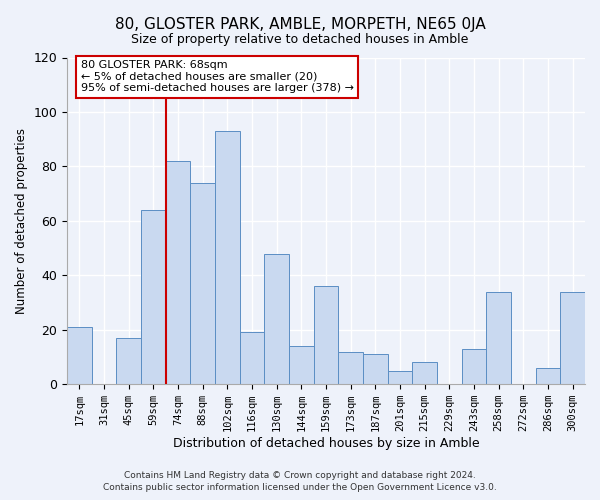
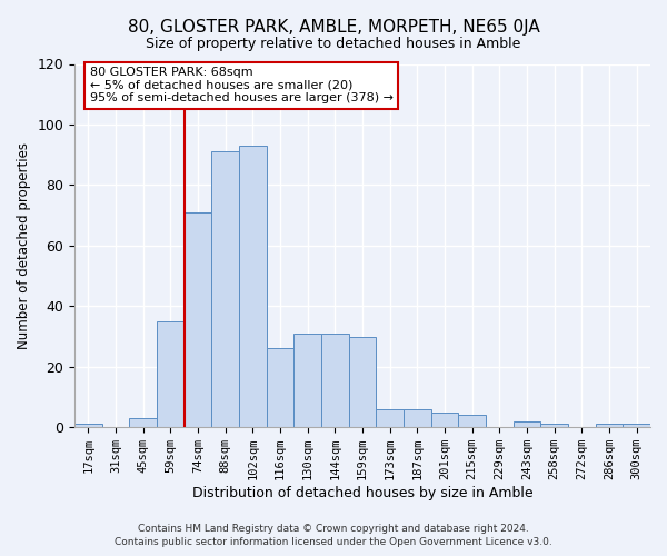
17sqm: 21 -> 1
45sqm: 17 -> 3
59sqm: 64 -> 35
74sqm: 82 -> 71
88sqm: 74 -> 91
116sqm: 19 -> 26
130sqm: 48 -> 31
144sqm: 14 -> 31
159sqm: 36 -> 30
173sqm: 12 -> 6
187sqm: 11 -> 6
215sqm: 8 -> 4
243sqm: 13 -> 2
258sqm: 34 -> 1
286sqm: 6 -> 1
300sqm: 34 -> 1
